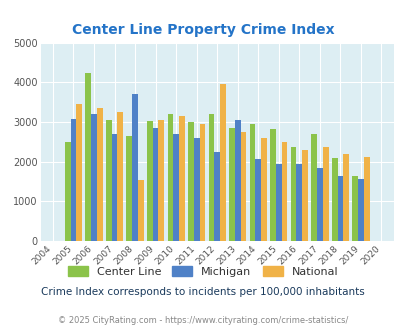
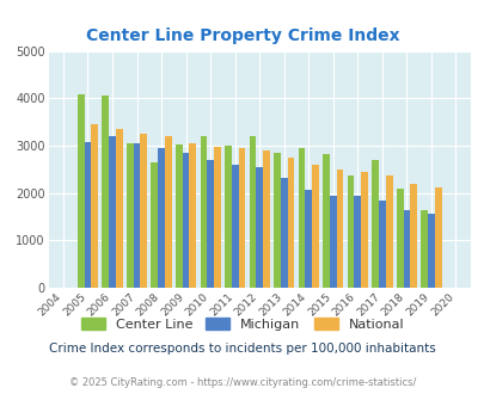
Center Line/2005: 2500 -> 4080
Center Line/2006: 4250 -> 4060
Michigan/2007: 2700 -> 3060
Michigan/2008: 3700 -> 2960
National/2008: 1550 -> 3210
National/2010: 3150 -> 2980
Michigan/2012: 2250 -> 2550
National/2012: 3950 -> 2890
Michigan/2013: 3050 -> 2330
National/2016: 2300 -> 2450
